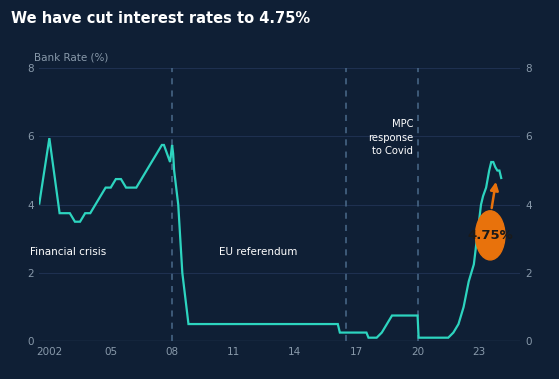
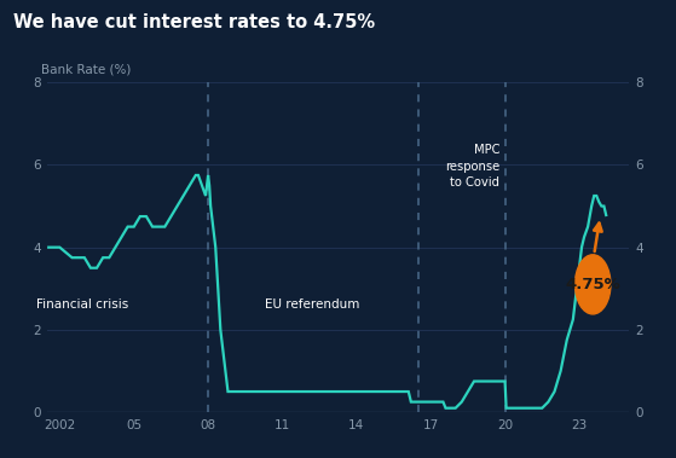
2002: 5.95 -> 4.00
